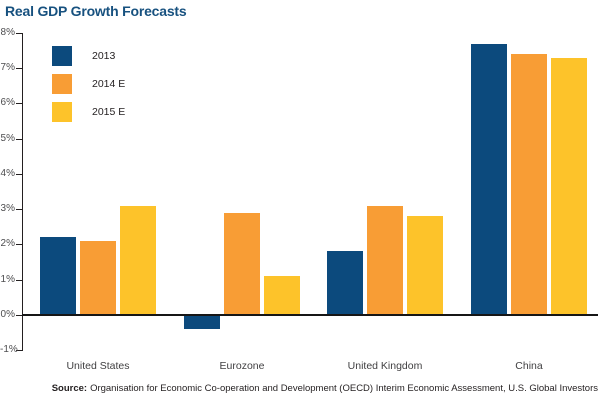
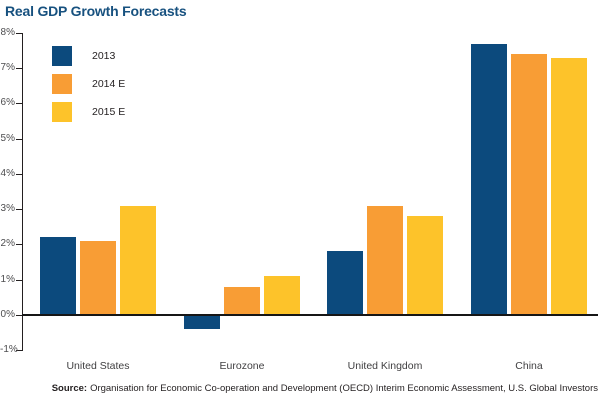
2014 E/Eurozone: 2.9% -> 0.8%
